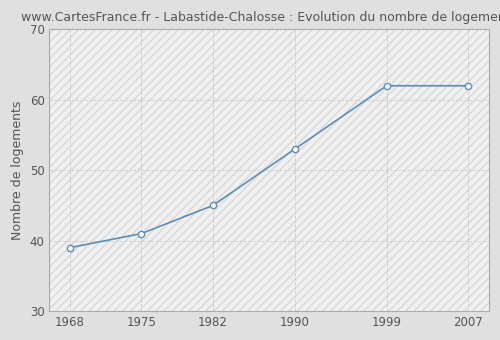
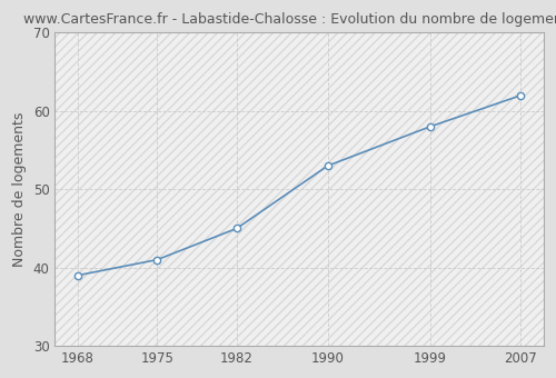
1999: 62 -> 58
